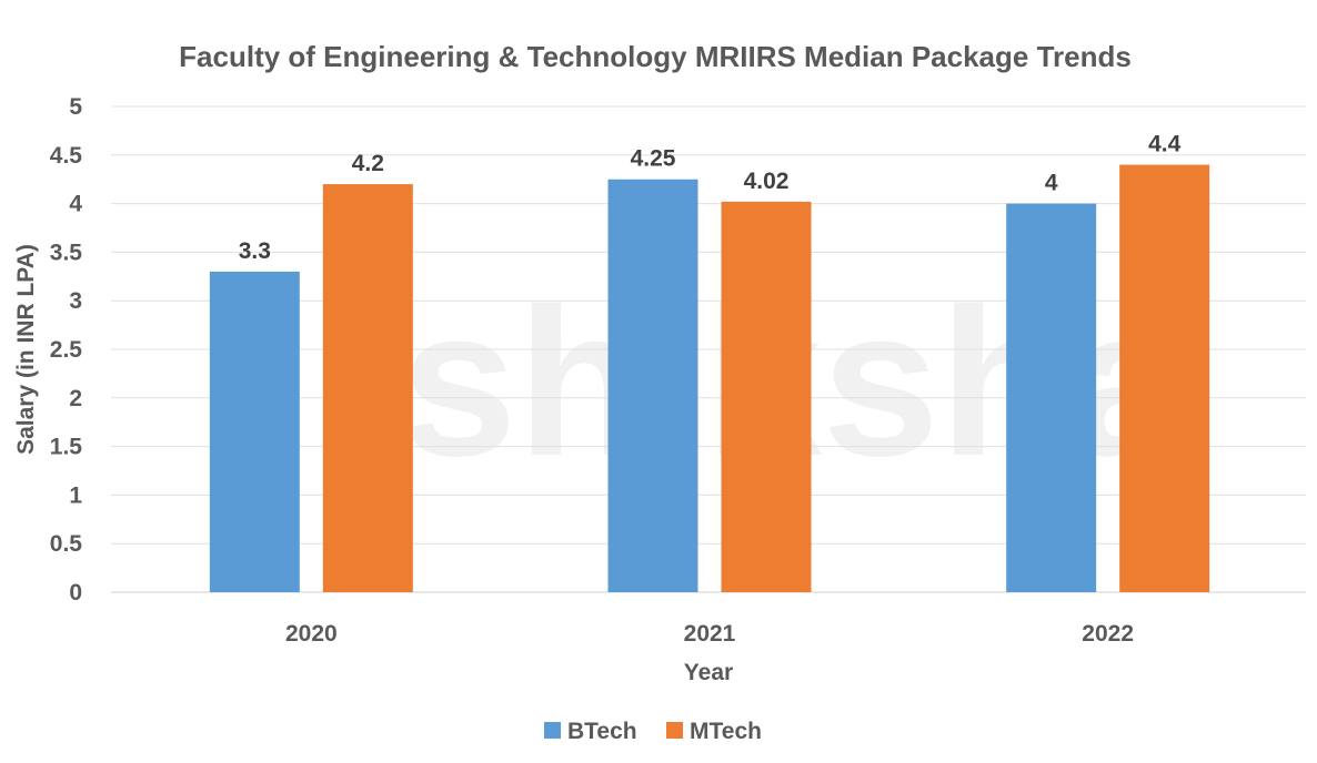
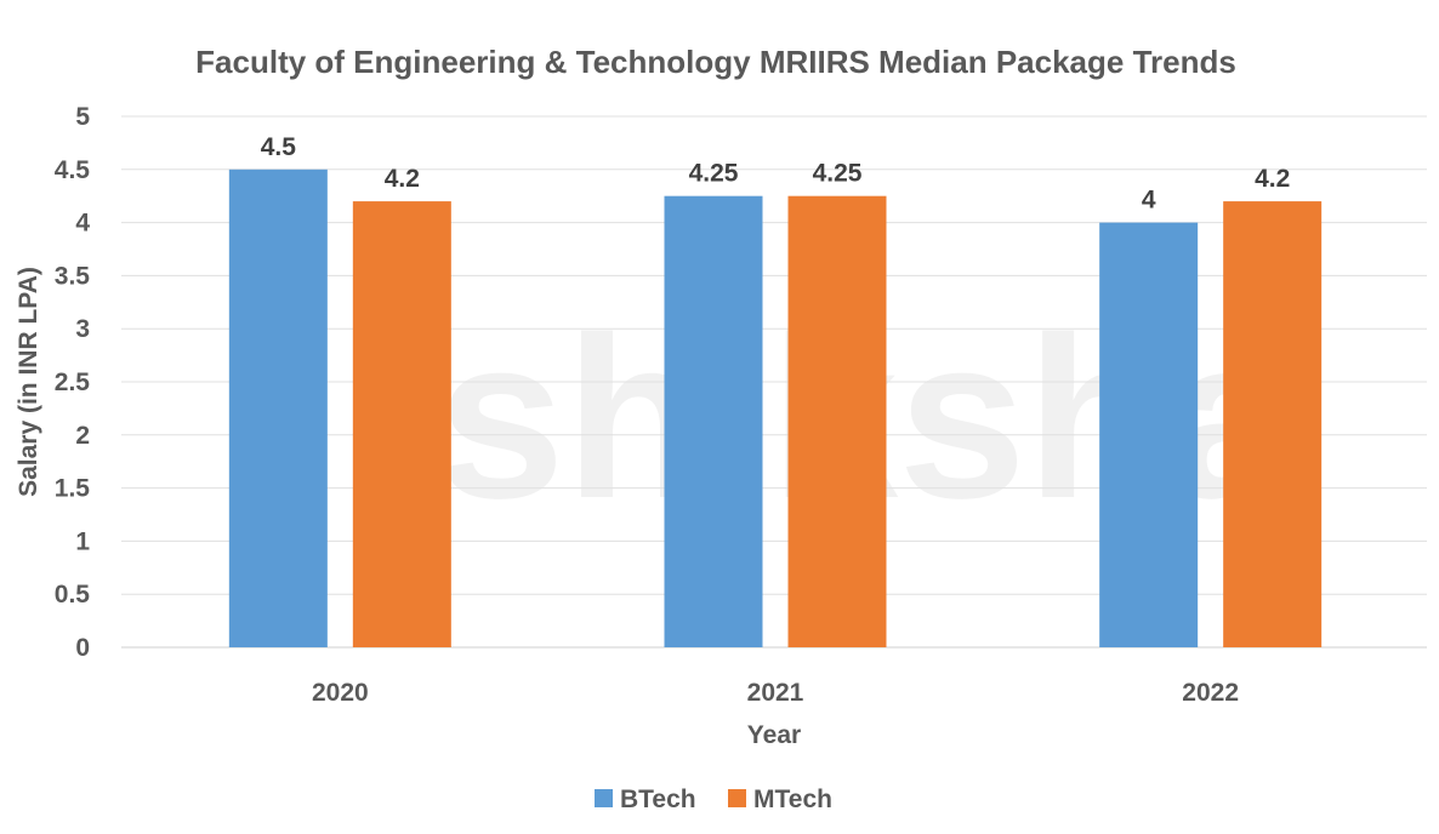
BTech/2020: 3.3 -> 4.5
MTech/2021: 4.02 -> 4.25
MTech/2022: 4.4 -> 4.2
